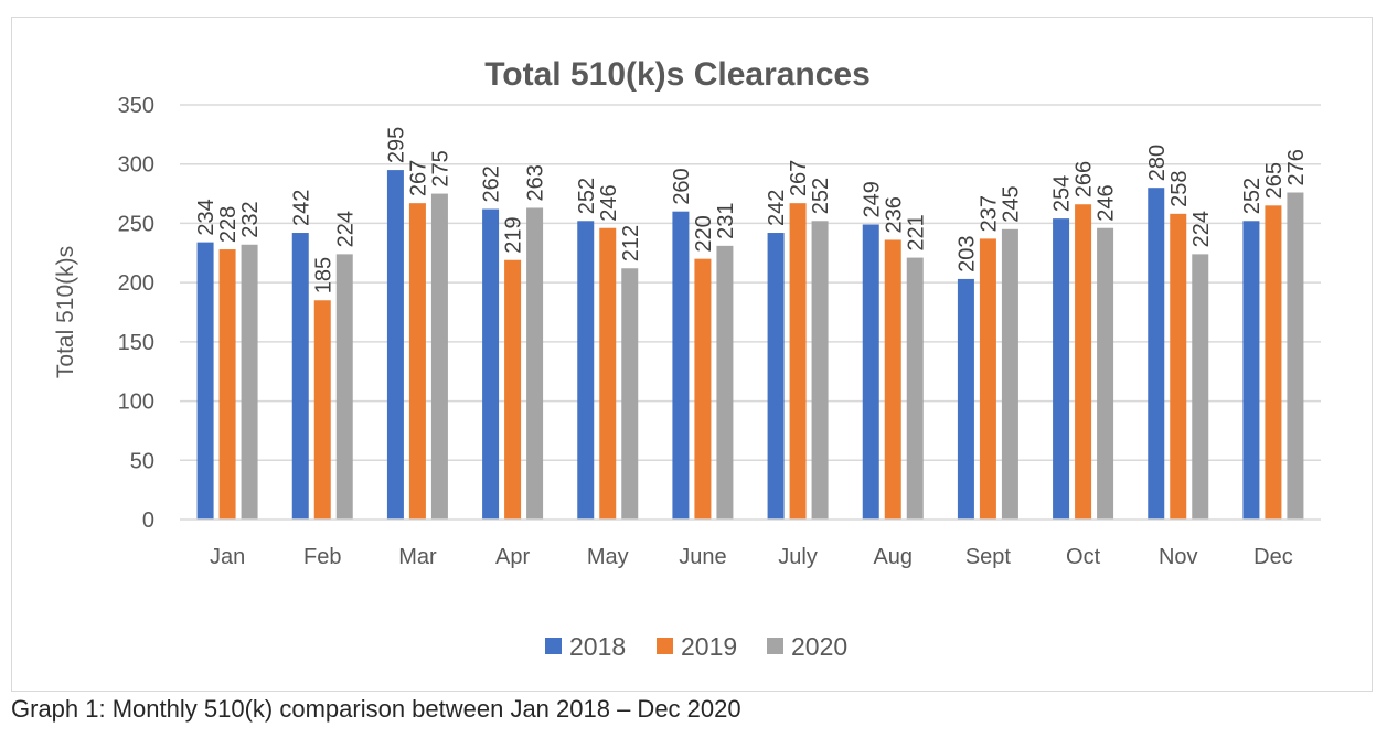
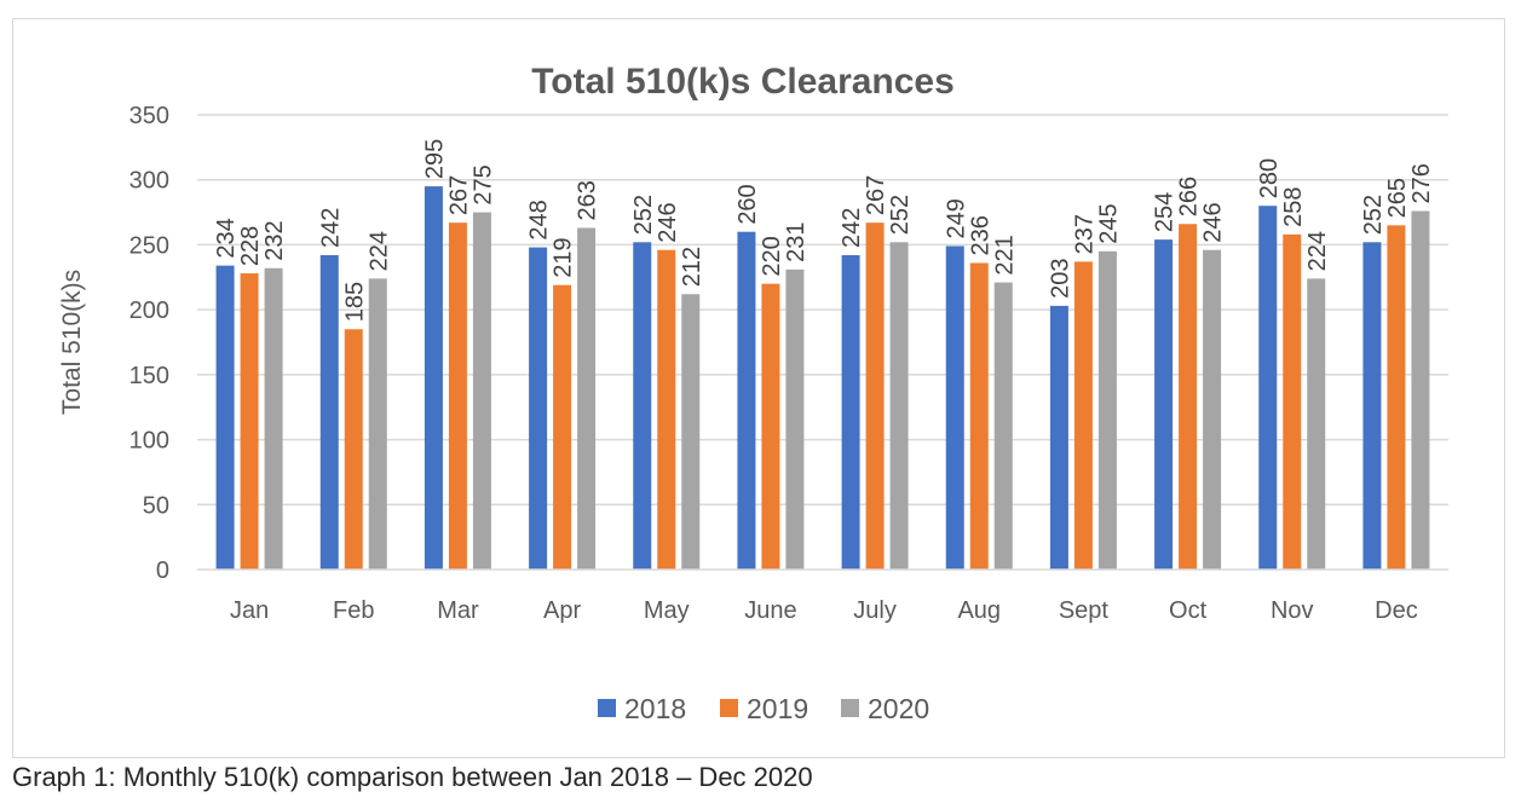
2018/Apr: 262 -> 248
